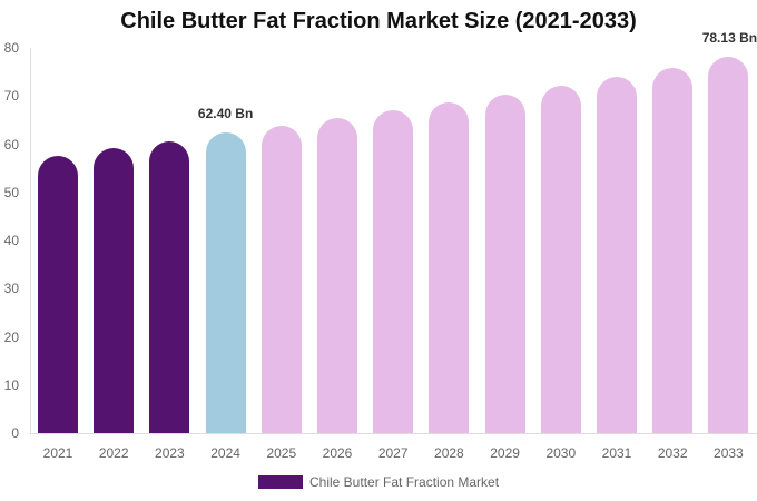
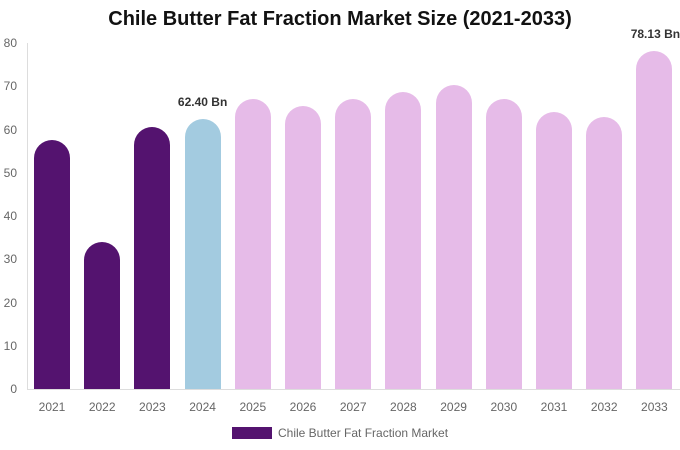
2022: 59 -> 34
2025: 64 -> 67
2030: 72 -> 67
2031: 74 -> 64
2032: 76 -> 63
